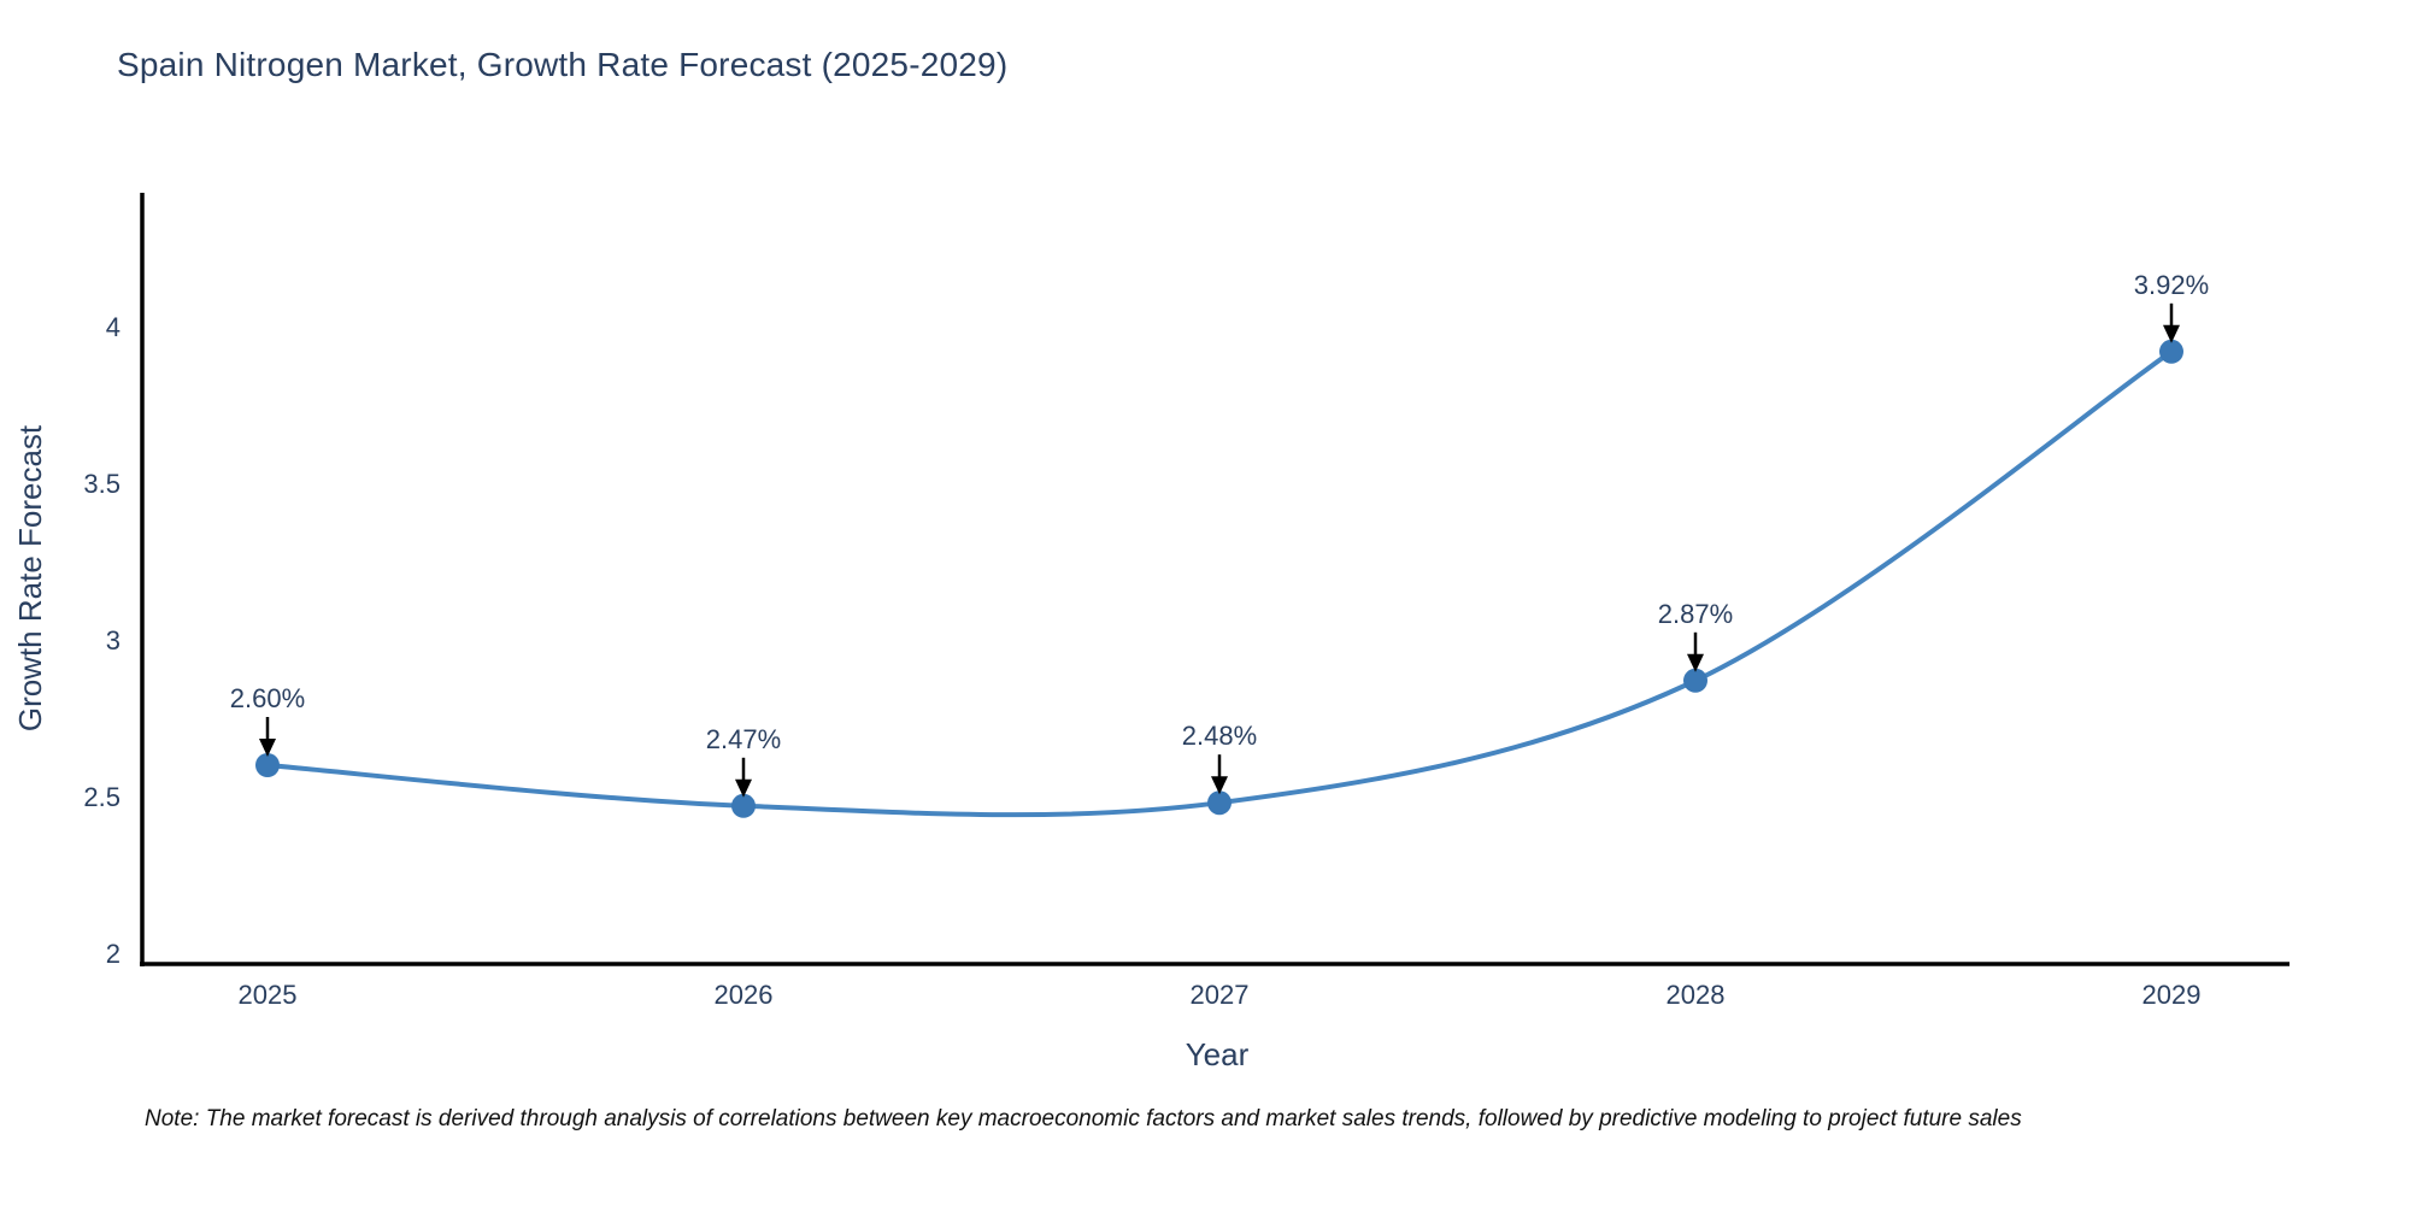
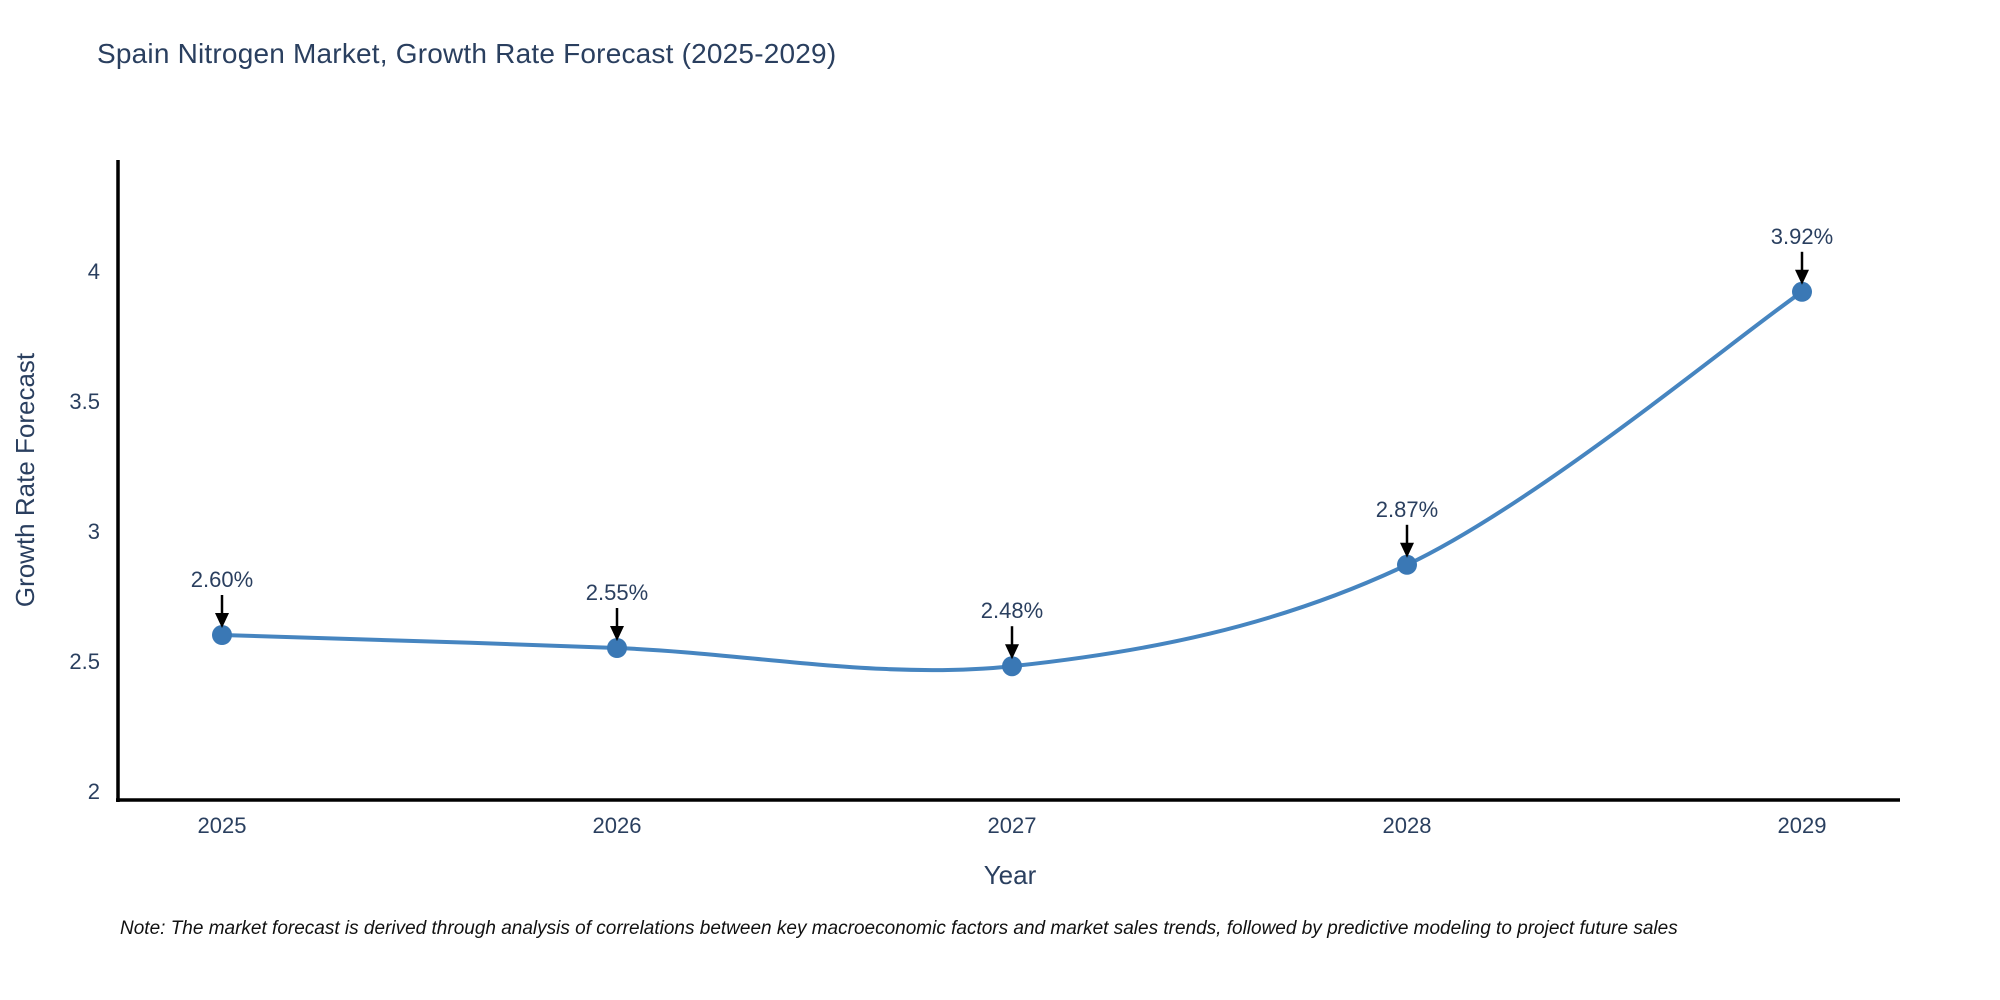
2026: 2.47% -> 2.55%
